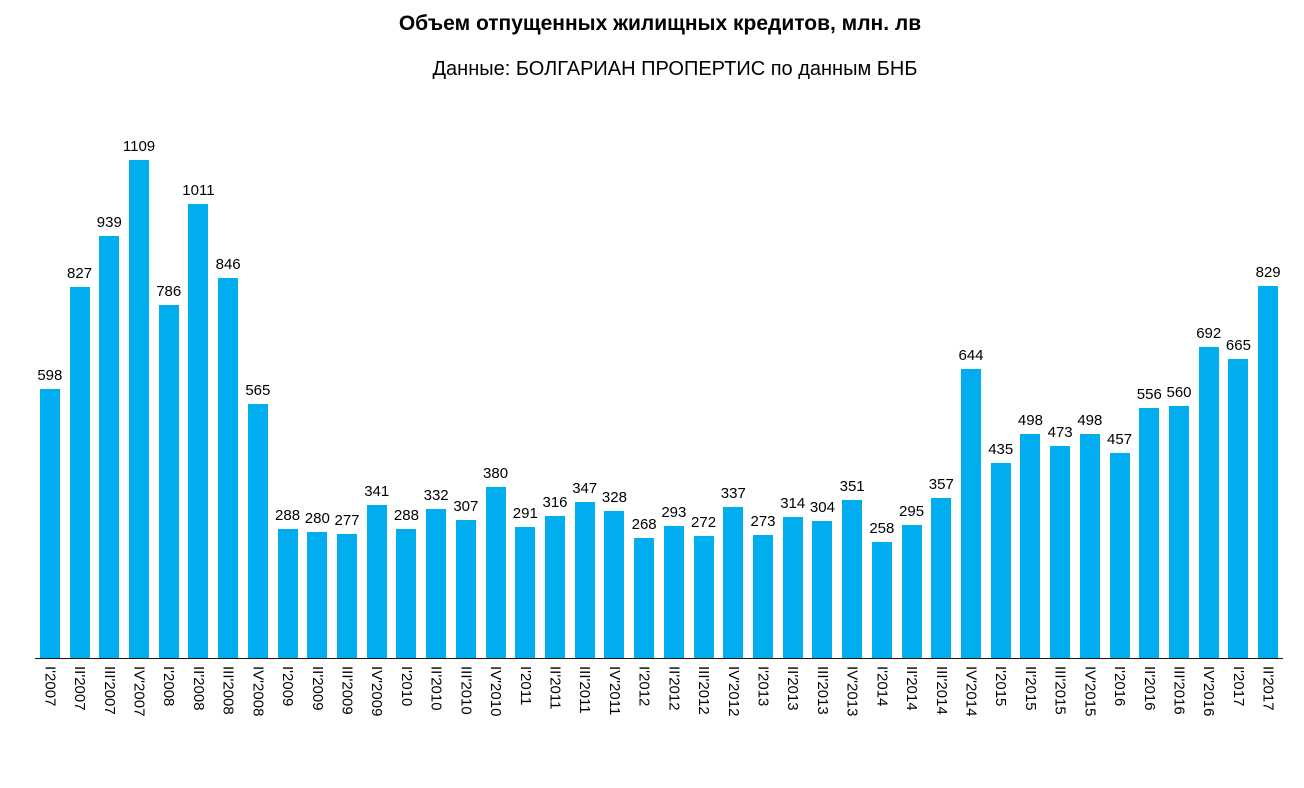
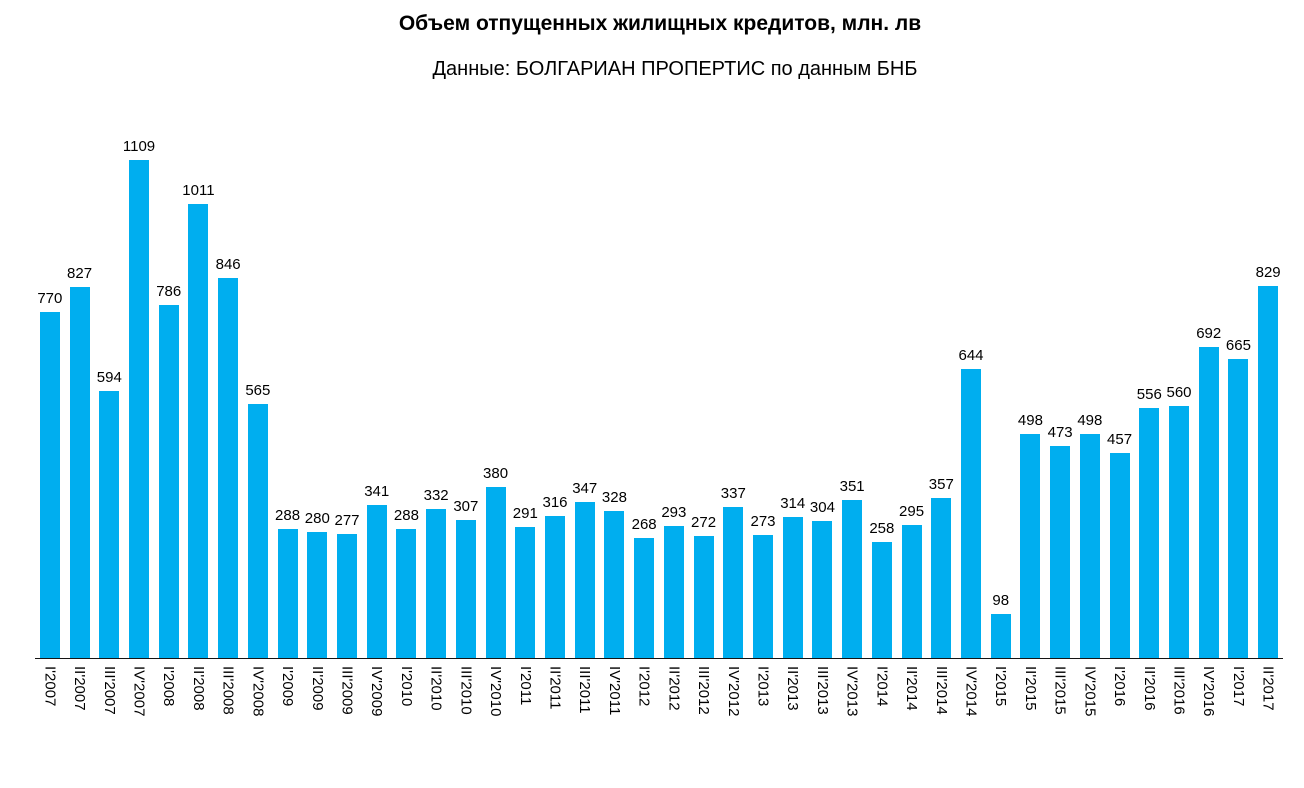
I'2007: 598 -> 770
III'2007: 939 -> 594
I'2015: 435 -> 98
